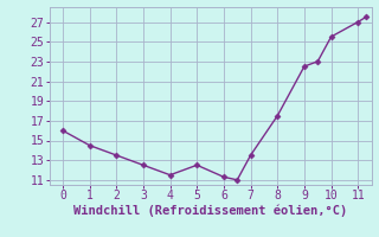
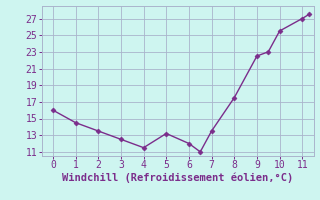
5: 12.5 -> 13.2
6: 11.3 -> 12.0
